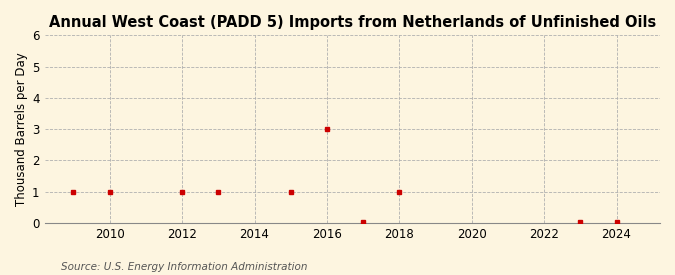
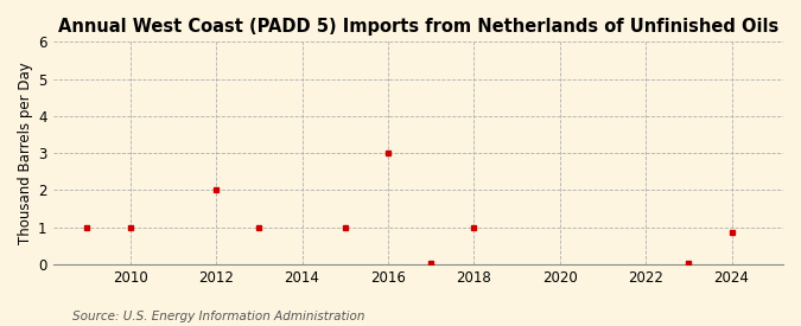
2012: 1.00 -> 2.00
2024: 0.04 -> 0.85
